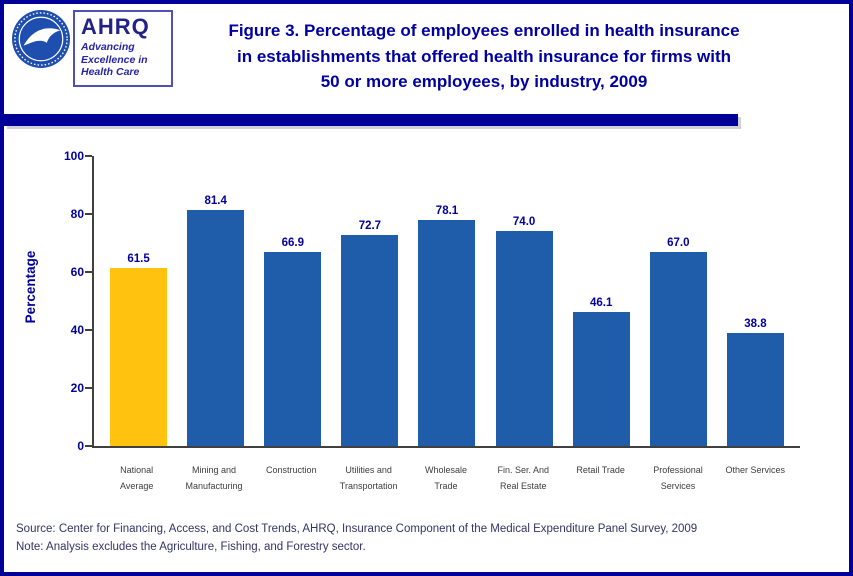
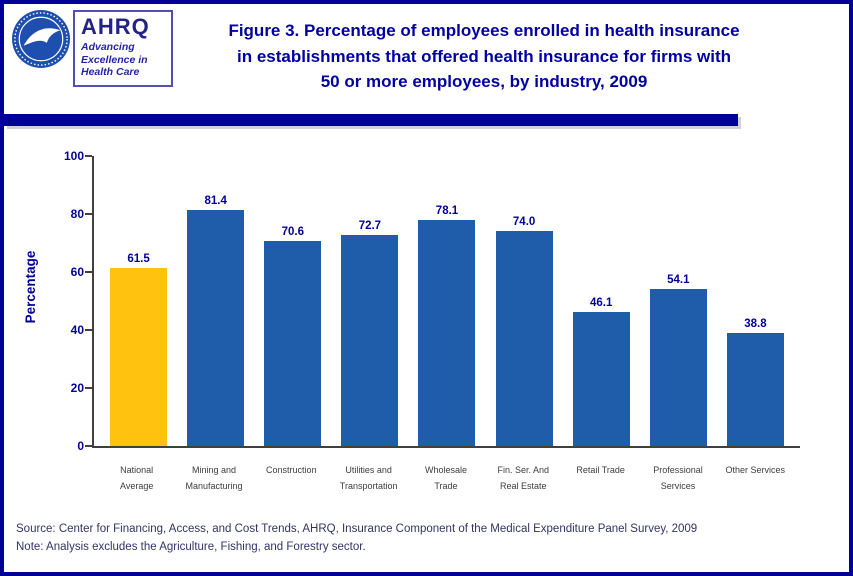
Construction: 66.9 -> 70.6
Professional Services: 67.0 -> 54.1
